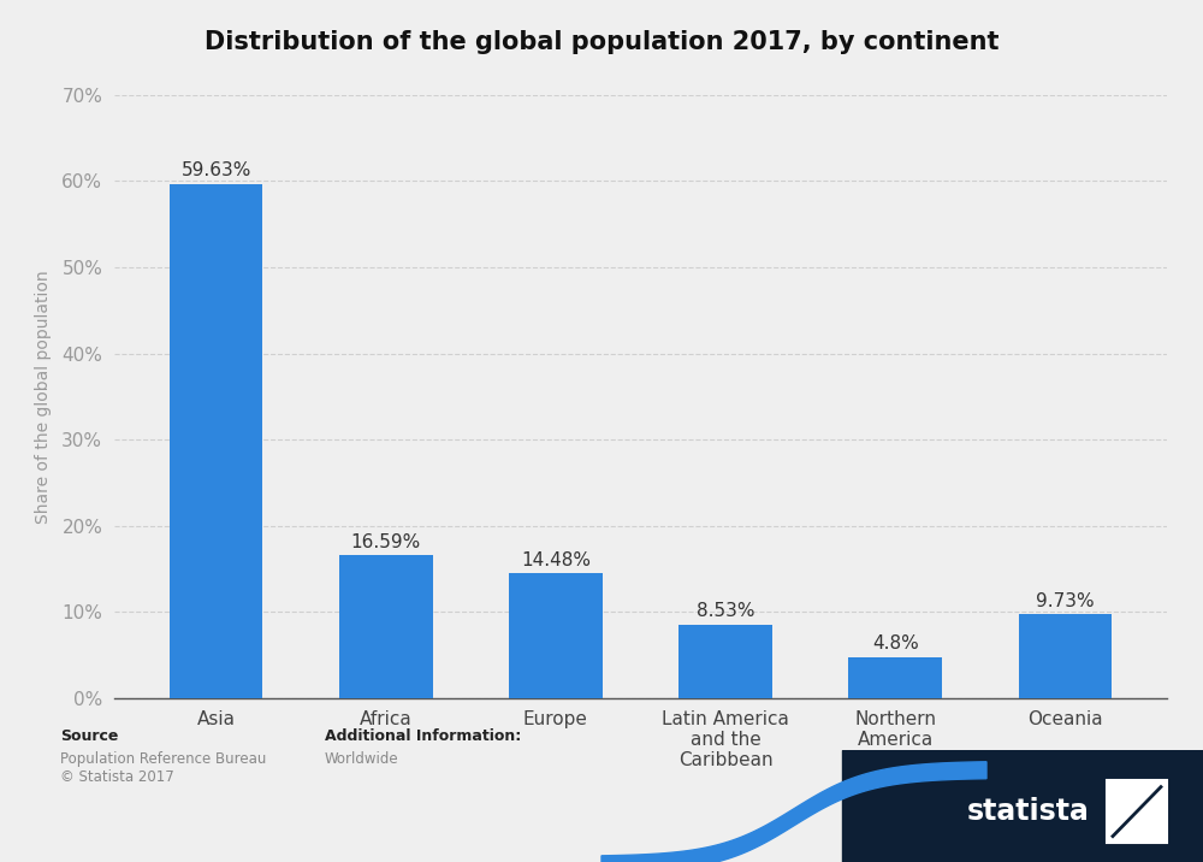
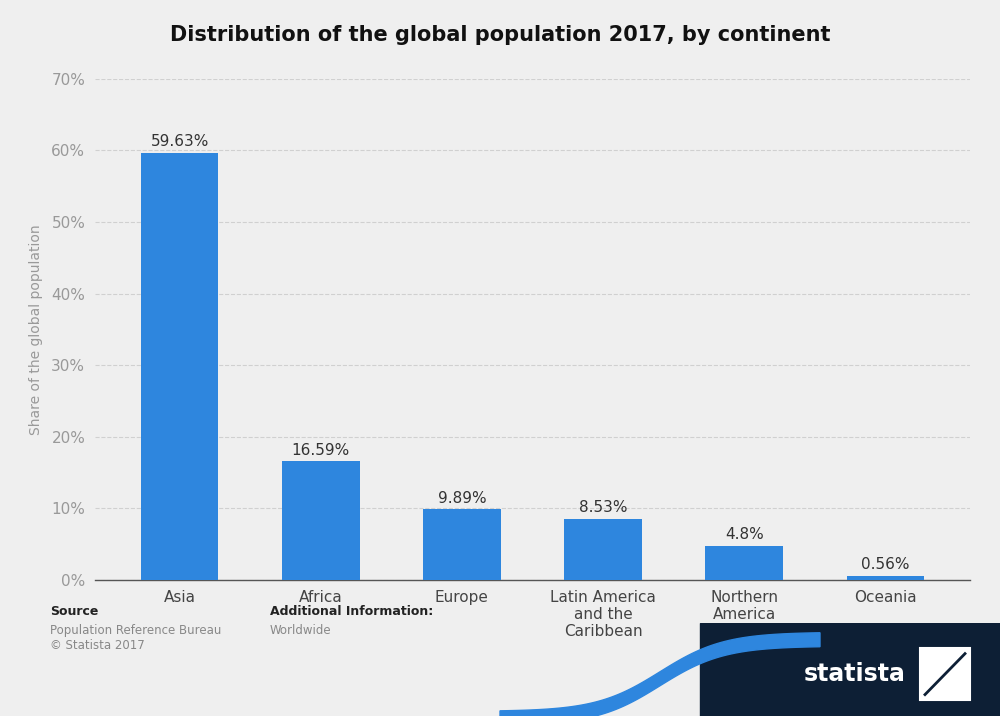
Europe: 14.48% -> 9.89%
Oceania: 9.73% -> 0.56%
